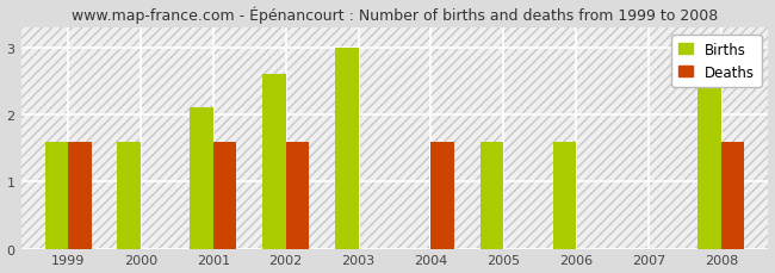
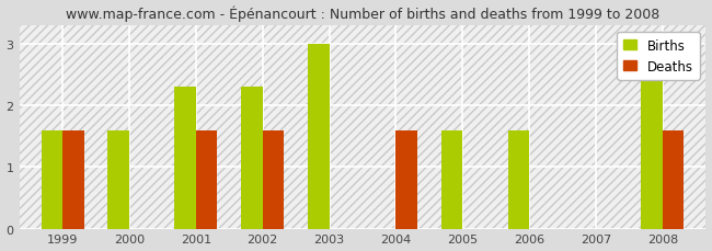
Births/2001: 2.1 -> 2.3
Births/2002: 2.6 -> 2.3
